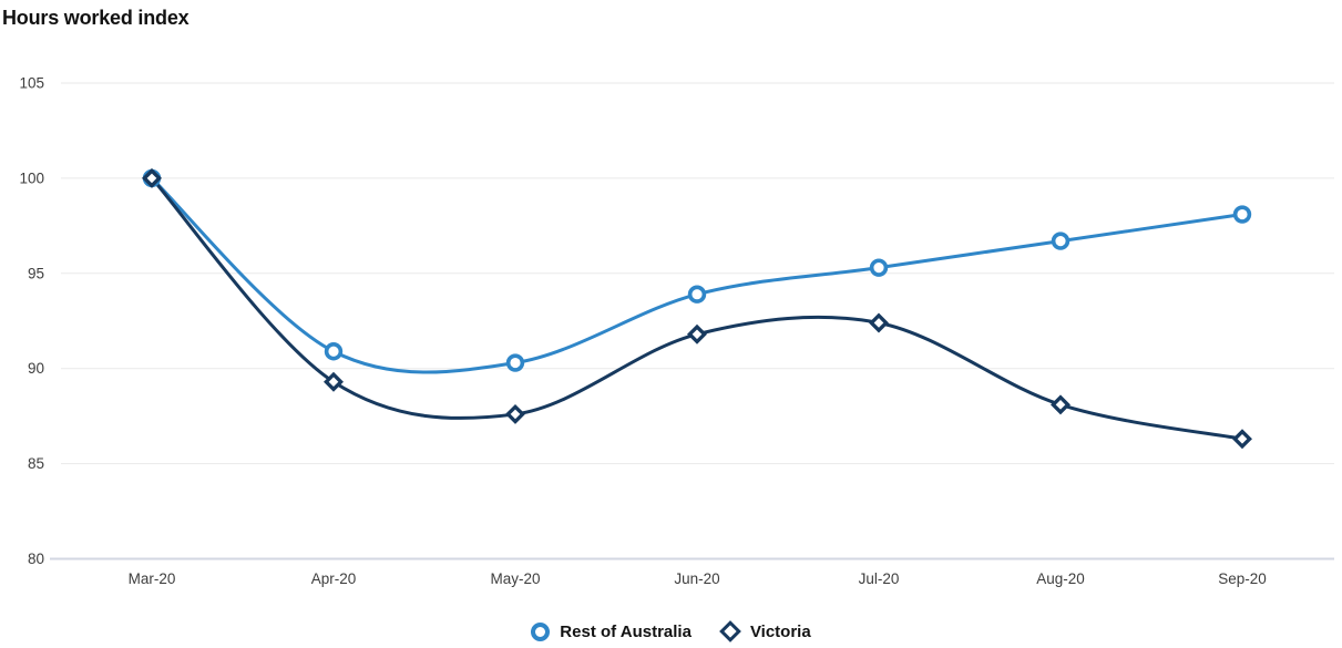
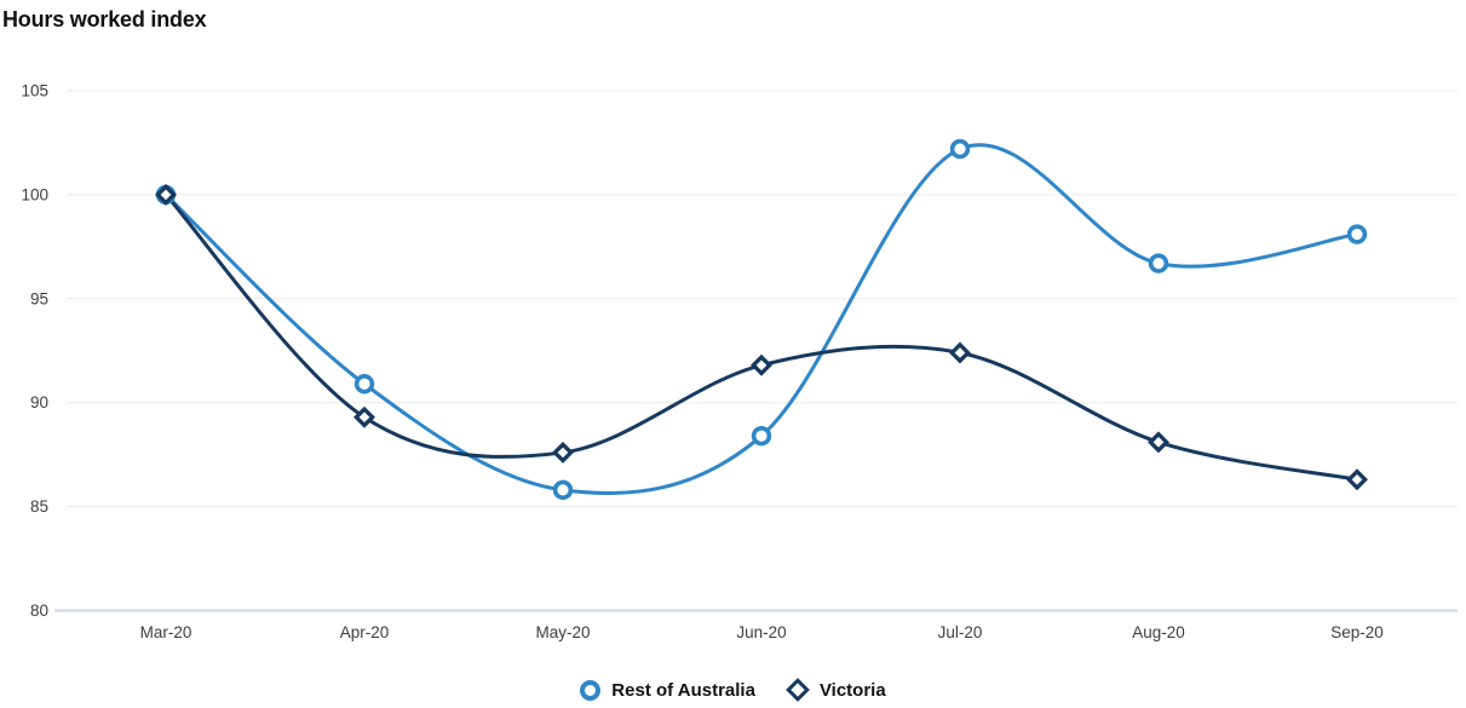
Rest of Australia/May-20: 90.3 -> 85.8
Rest of Australia/Jun-20: 93.9 -> 88.4
Rest of Australia/Jul-20: 95.3 -> 102.2
